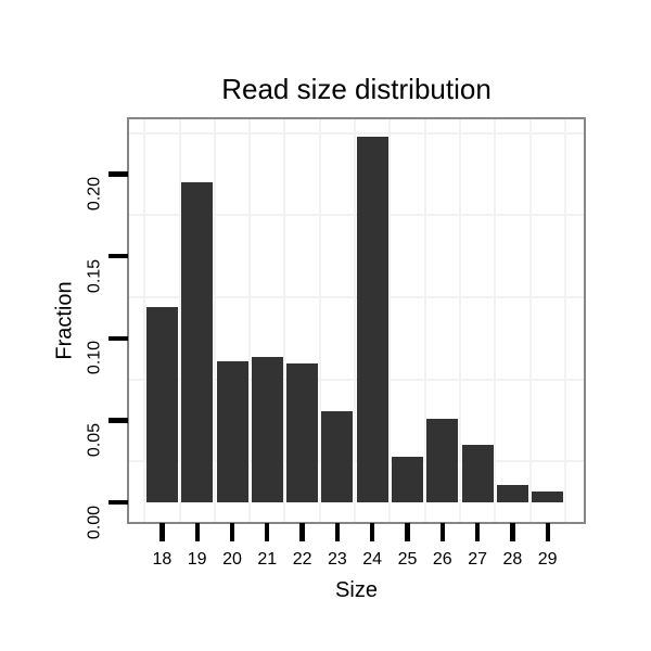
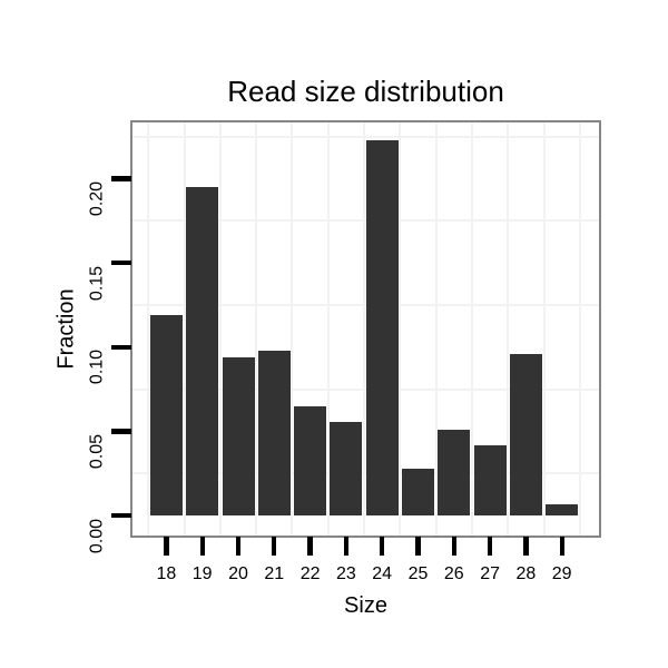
20: 0.086 -> 0.094
21: 0.089 -> 0.098
22: 0.085 -> 0.065
27: 0.035 -> 0.042
28: 0.011 -> 0.096
